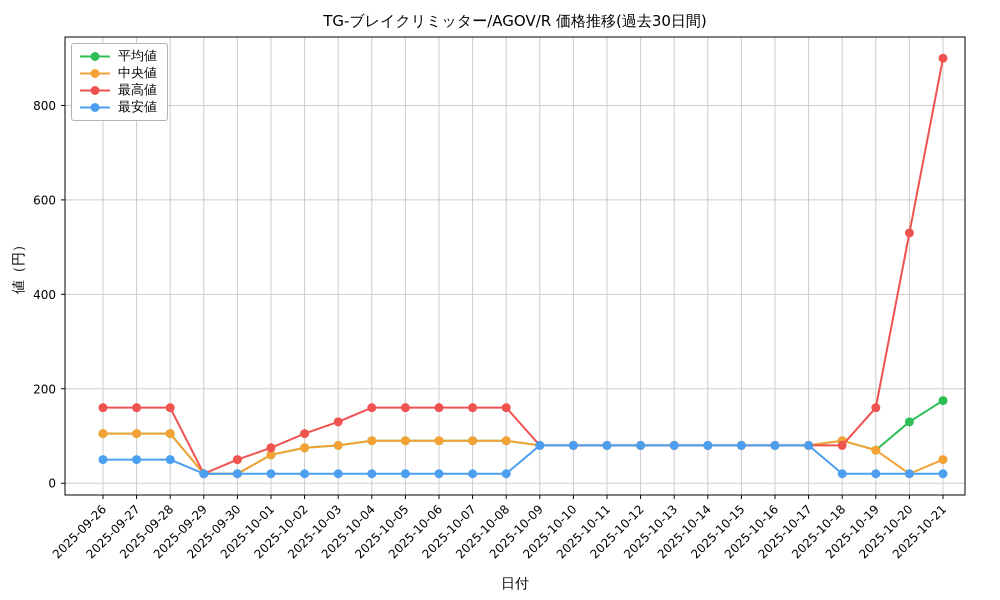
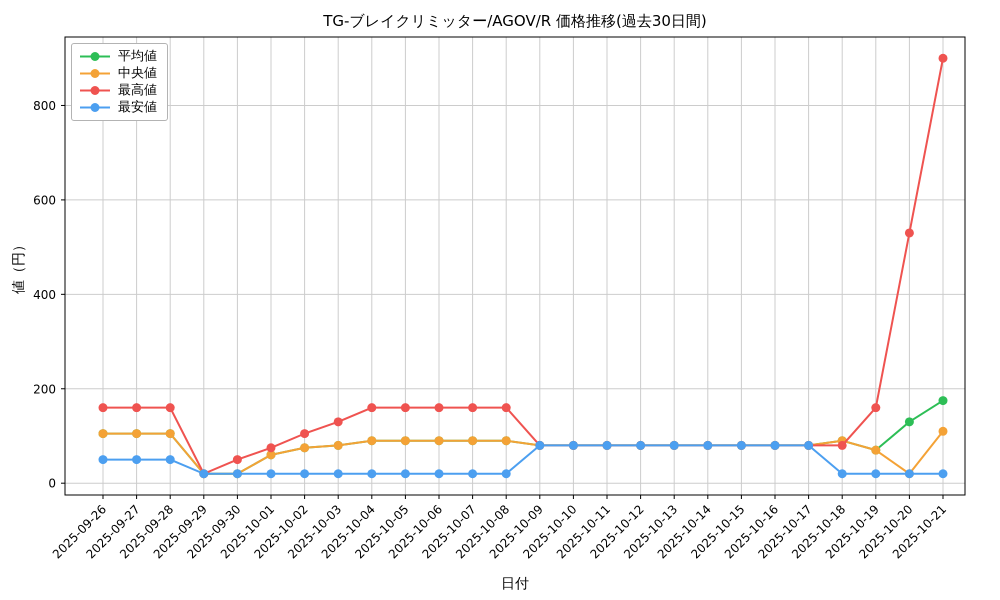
中央値/2025-10-21: 50 -> 110
